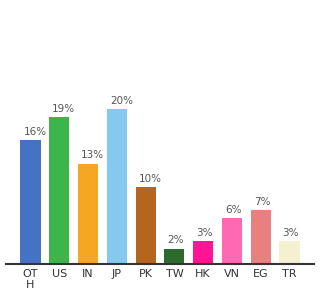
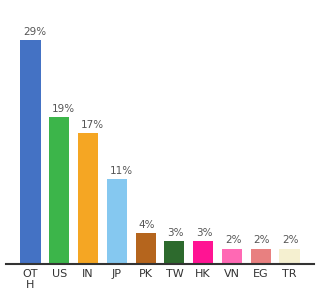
OT H: 16% -> 29%
IN: 13% -> 17%
JP: 20% -> 11%
PK: 10% -> 4%
TW: 2% -> 3%
VN: 6% -> 2%
EG: 7% -> 2%
TR: 3% -> 2%
